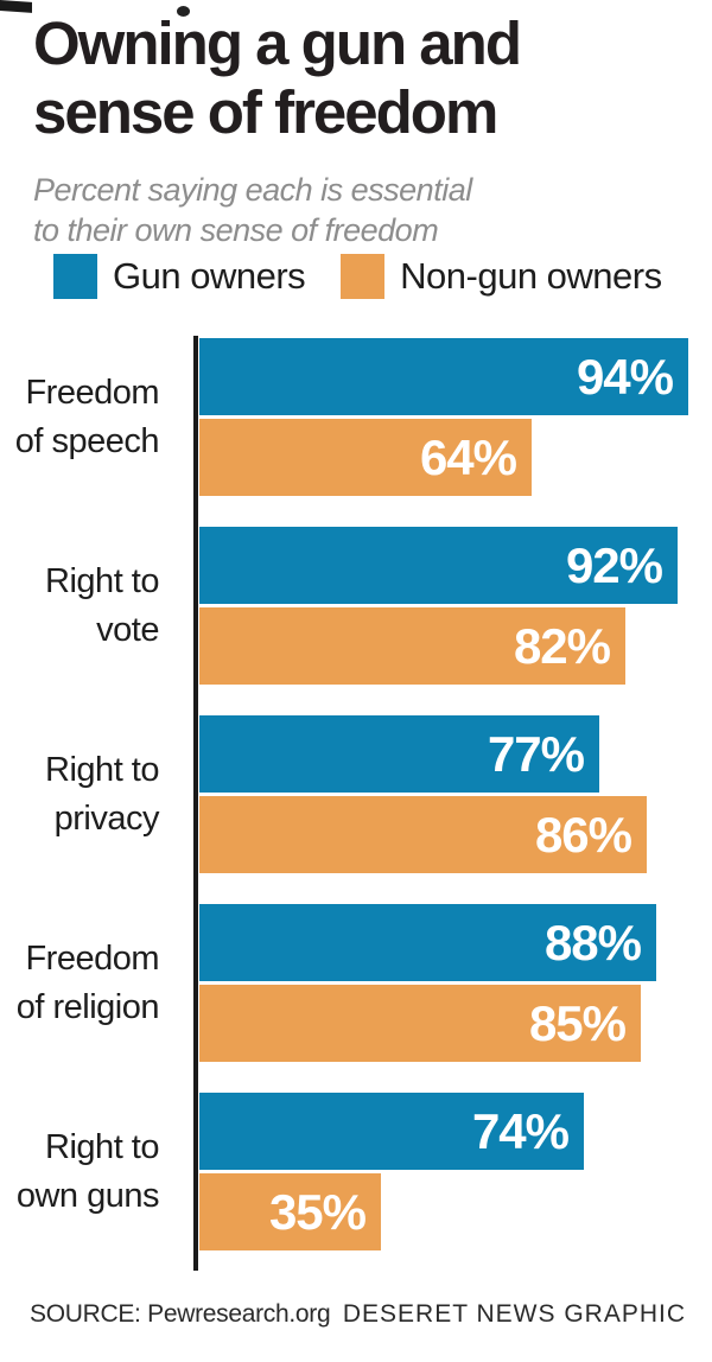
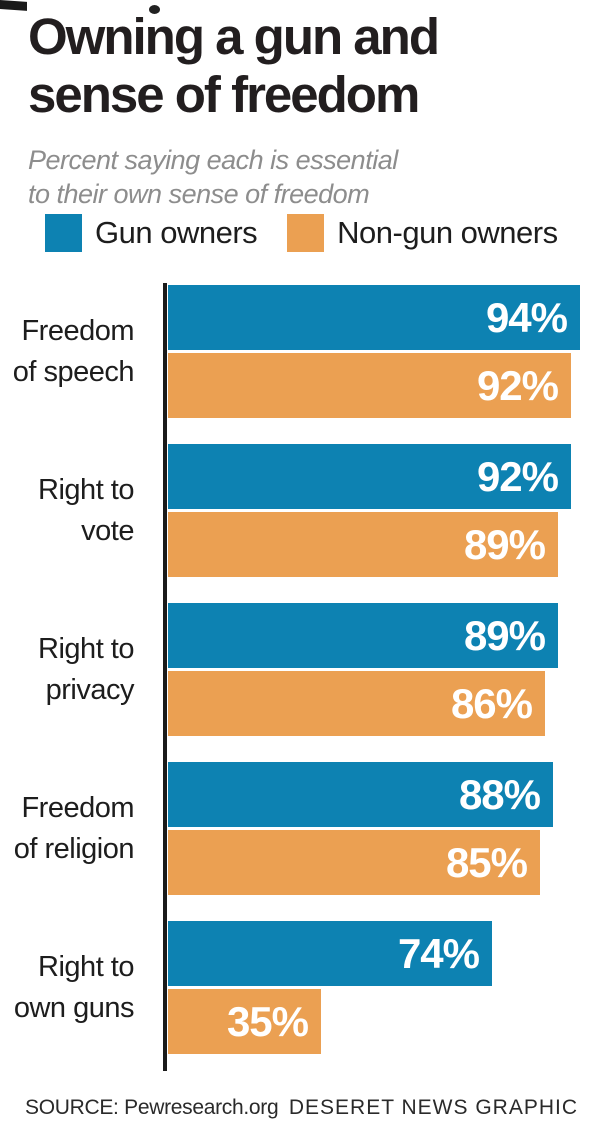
Non-gun owners/Freedom of speech: 64% -> 92%
Non-gun owners/Right to vote: 82% -> 89%
Gun owners/Right to privacy: 77% -> 89%
